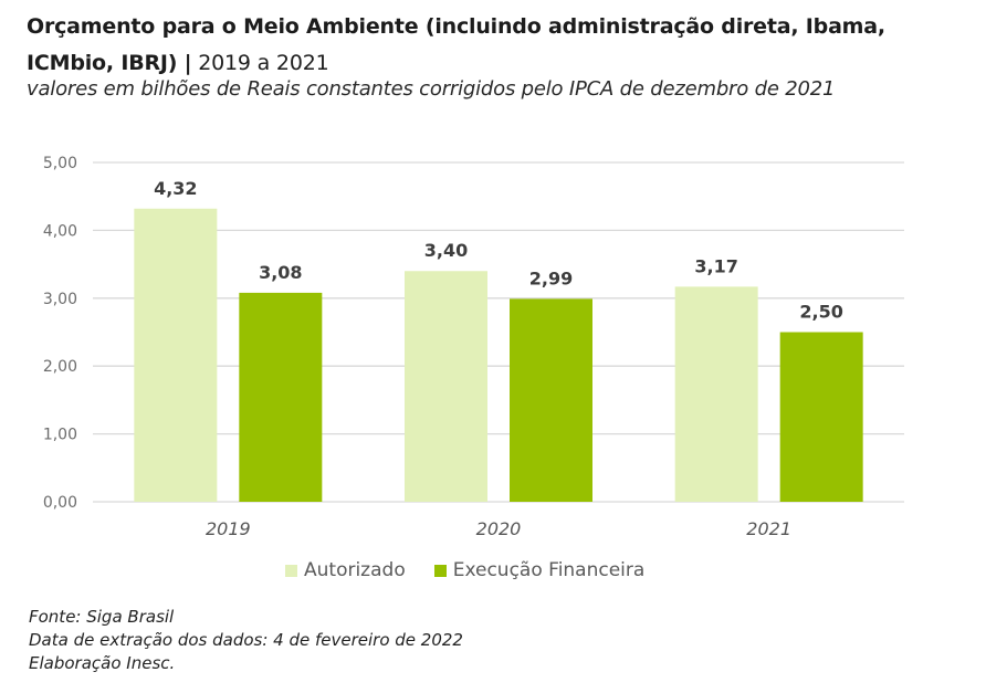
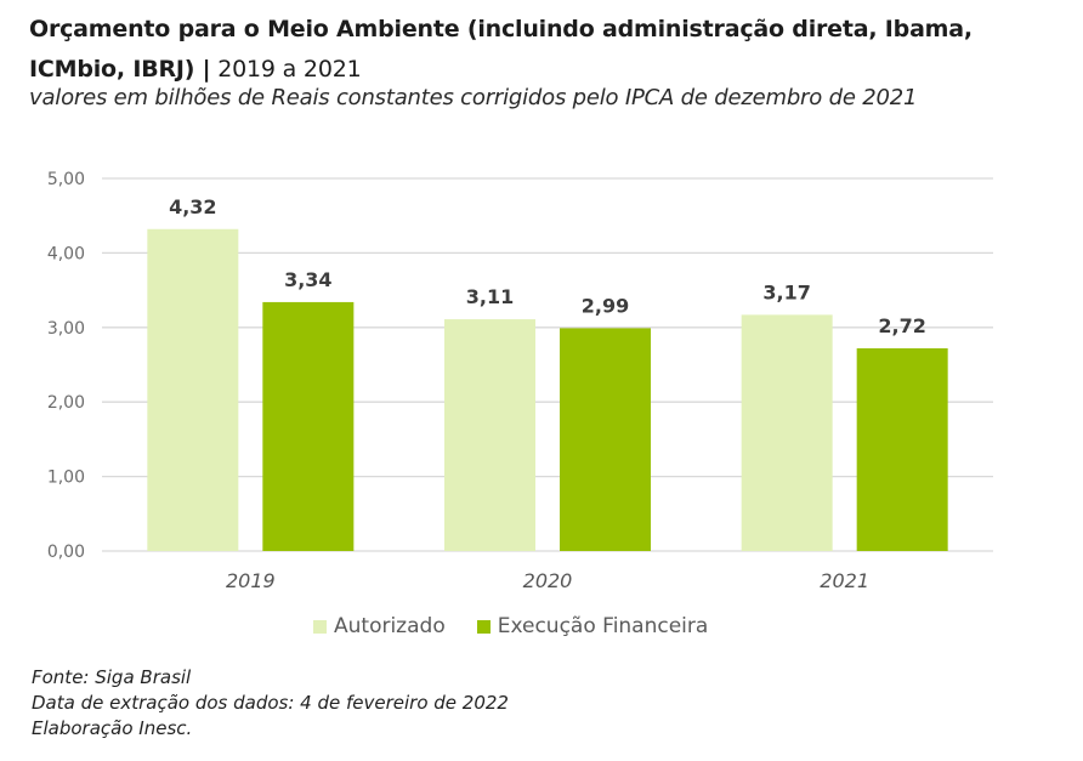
Execução Financeira/2019: 3,08 -> 3,34
Autorizado/2020: 3,40 -> 3,11
Execução Financeira/2021: 2,50 -> 2,72
